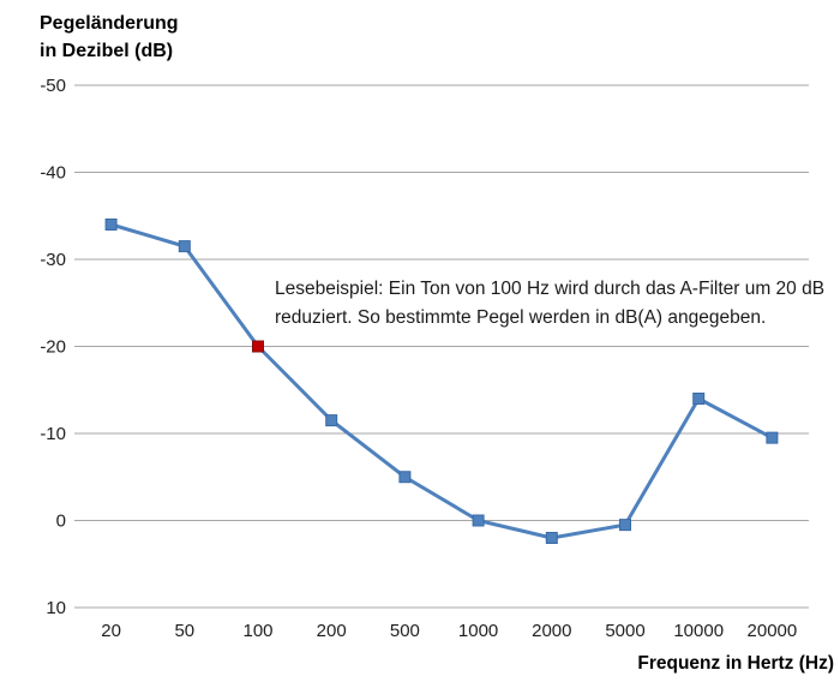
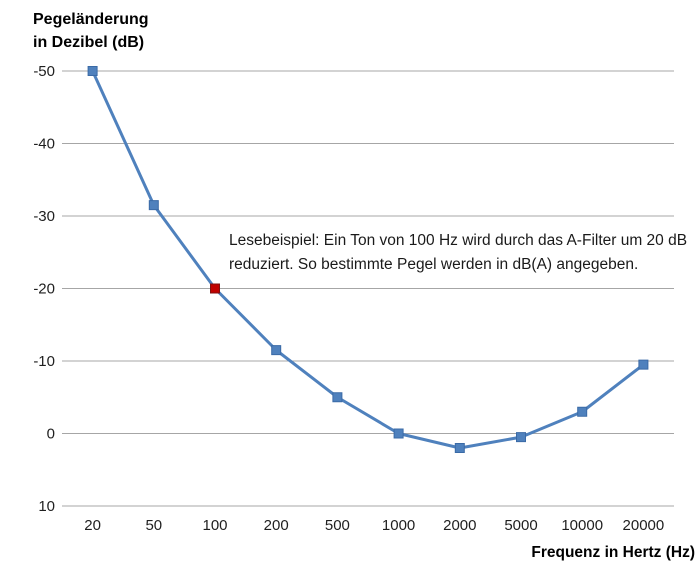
20: -34 -> -50
10000: -14 -> -3
